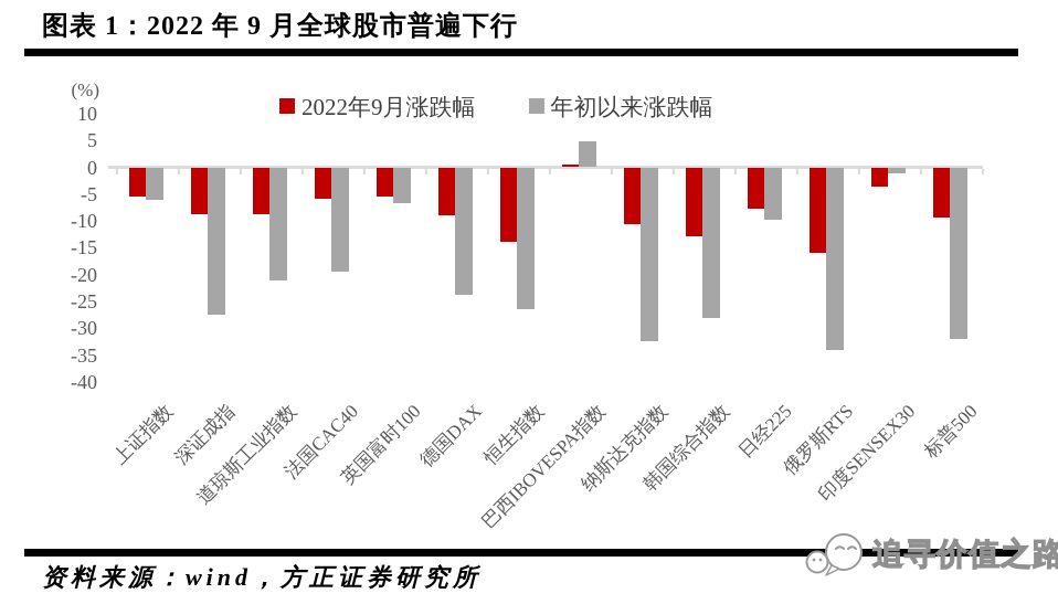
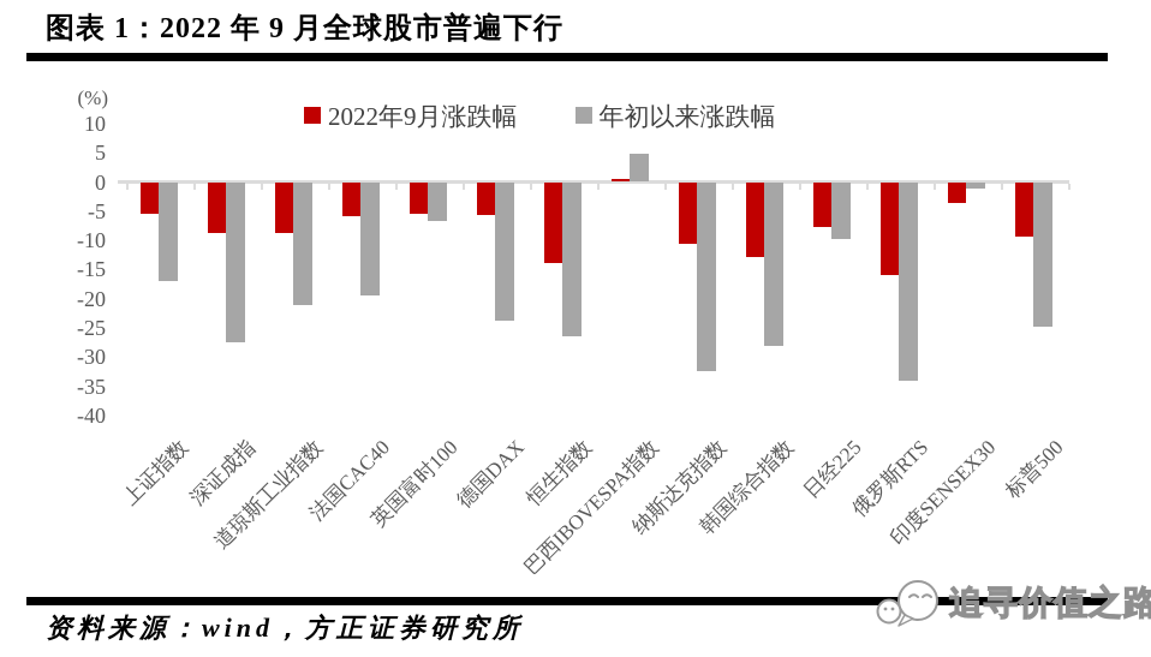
年初以来涨跌幅/上证指数: -6 -> -17
2022年9月涨跌幅/德国DAX: -9 -> -6
年初以来涨跌幅/标普500: -32 -> -25
